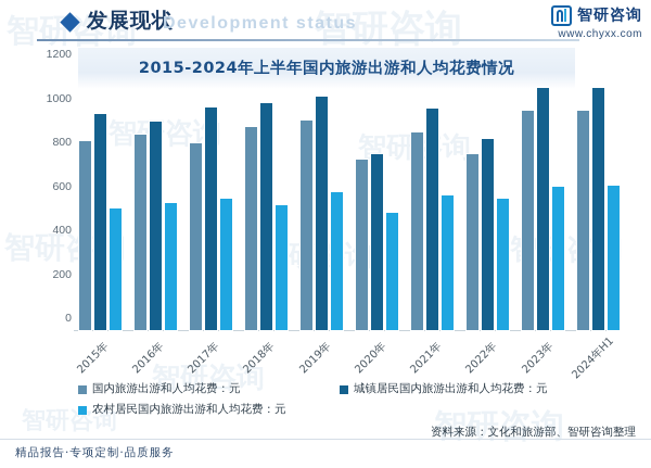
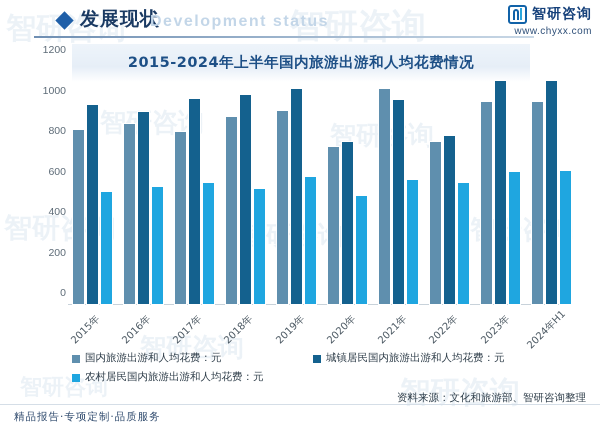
国内旅游出游和人均花费：元/2021年: 900 -> 1060
城镇居民国内旅游出游和人均花费：元/2022年: 870 -> 830
